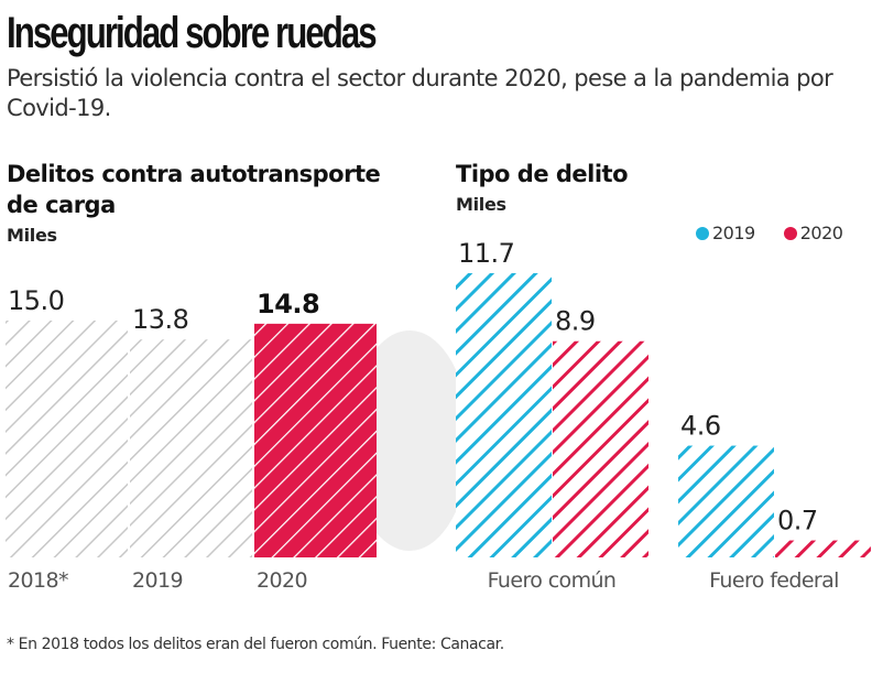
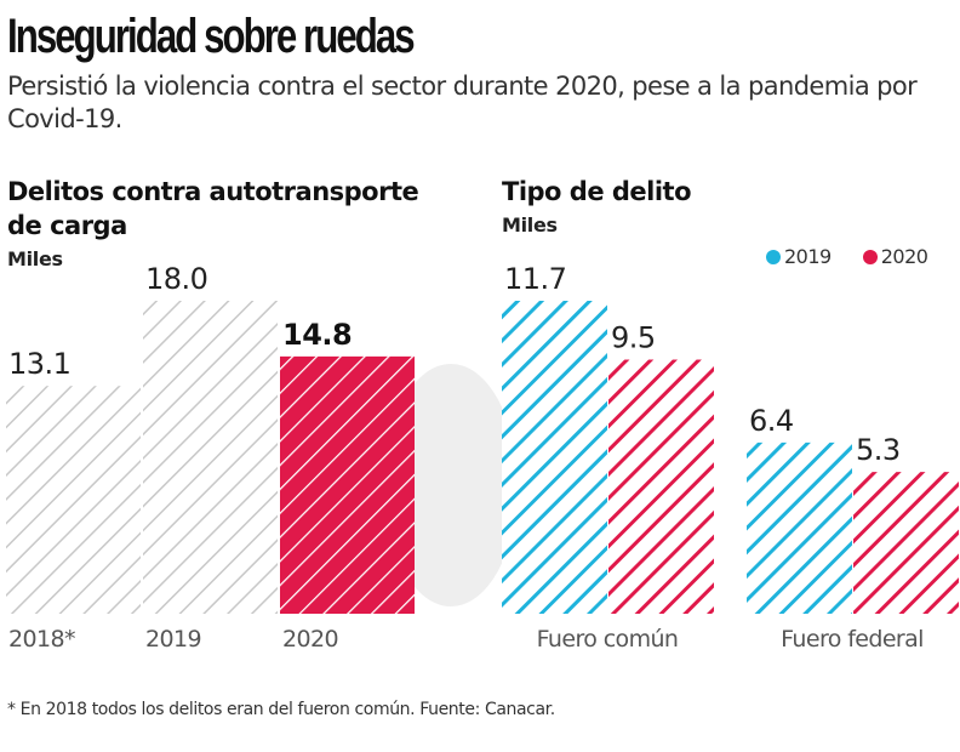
Delitos contra autotransporte de carga/2018*: 15.0 -> 13.1
Delitos contra autotransporte de carga/2019: 13.8 -> 18.0
Tipo de delito/2020/Fuero común: 8.9 -> 9.5
Tipo de delito/2019/Fuero federal: 4.6 -> 6.4
Tipo de delito/2020/Fuero federal: 0.7 -> 5.3
